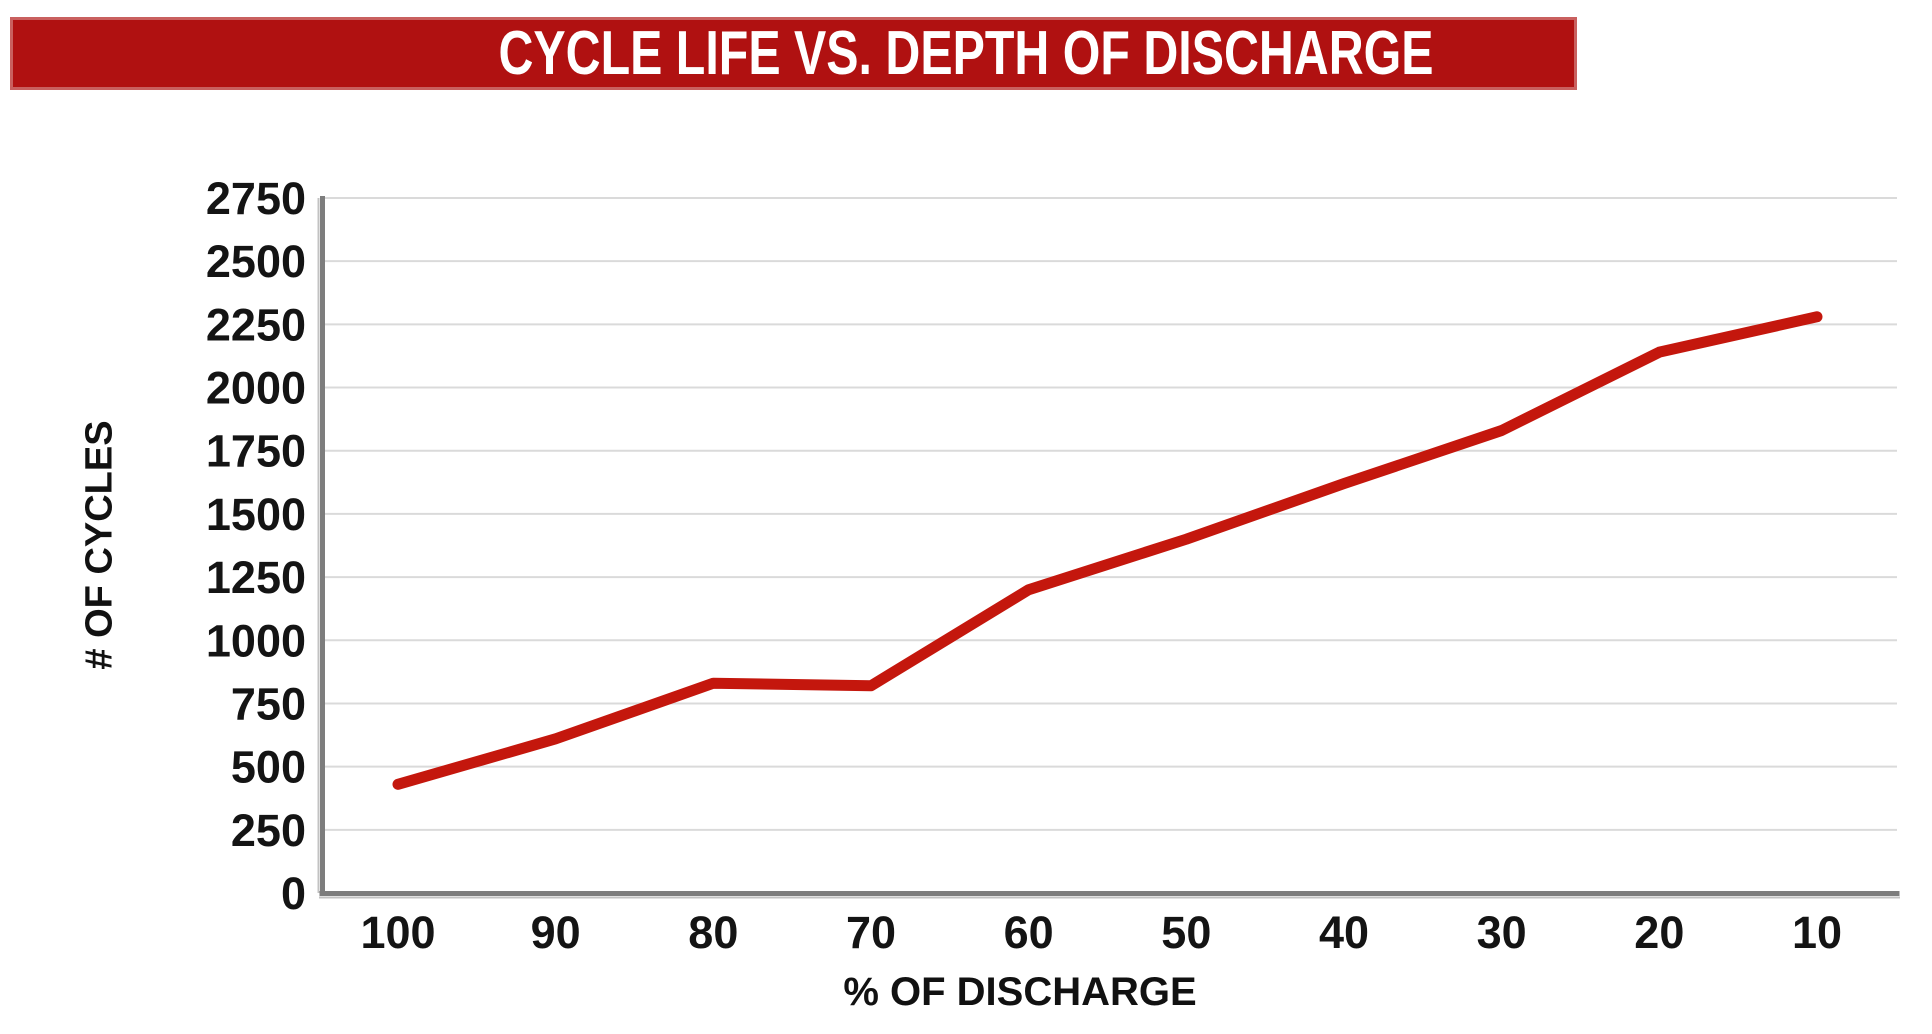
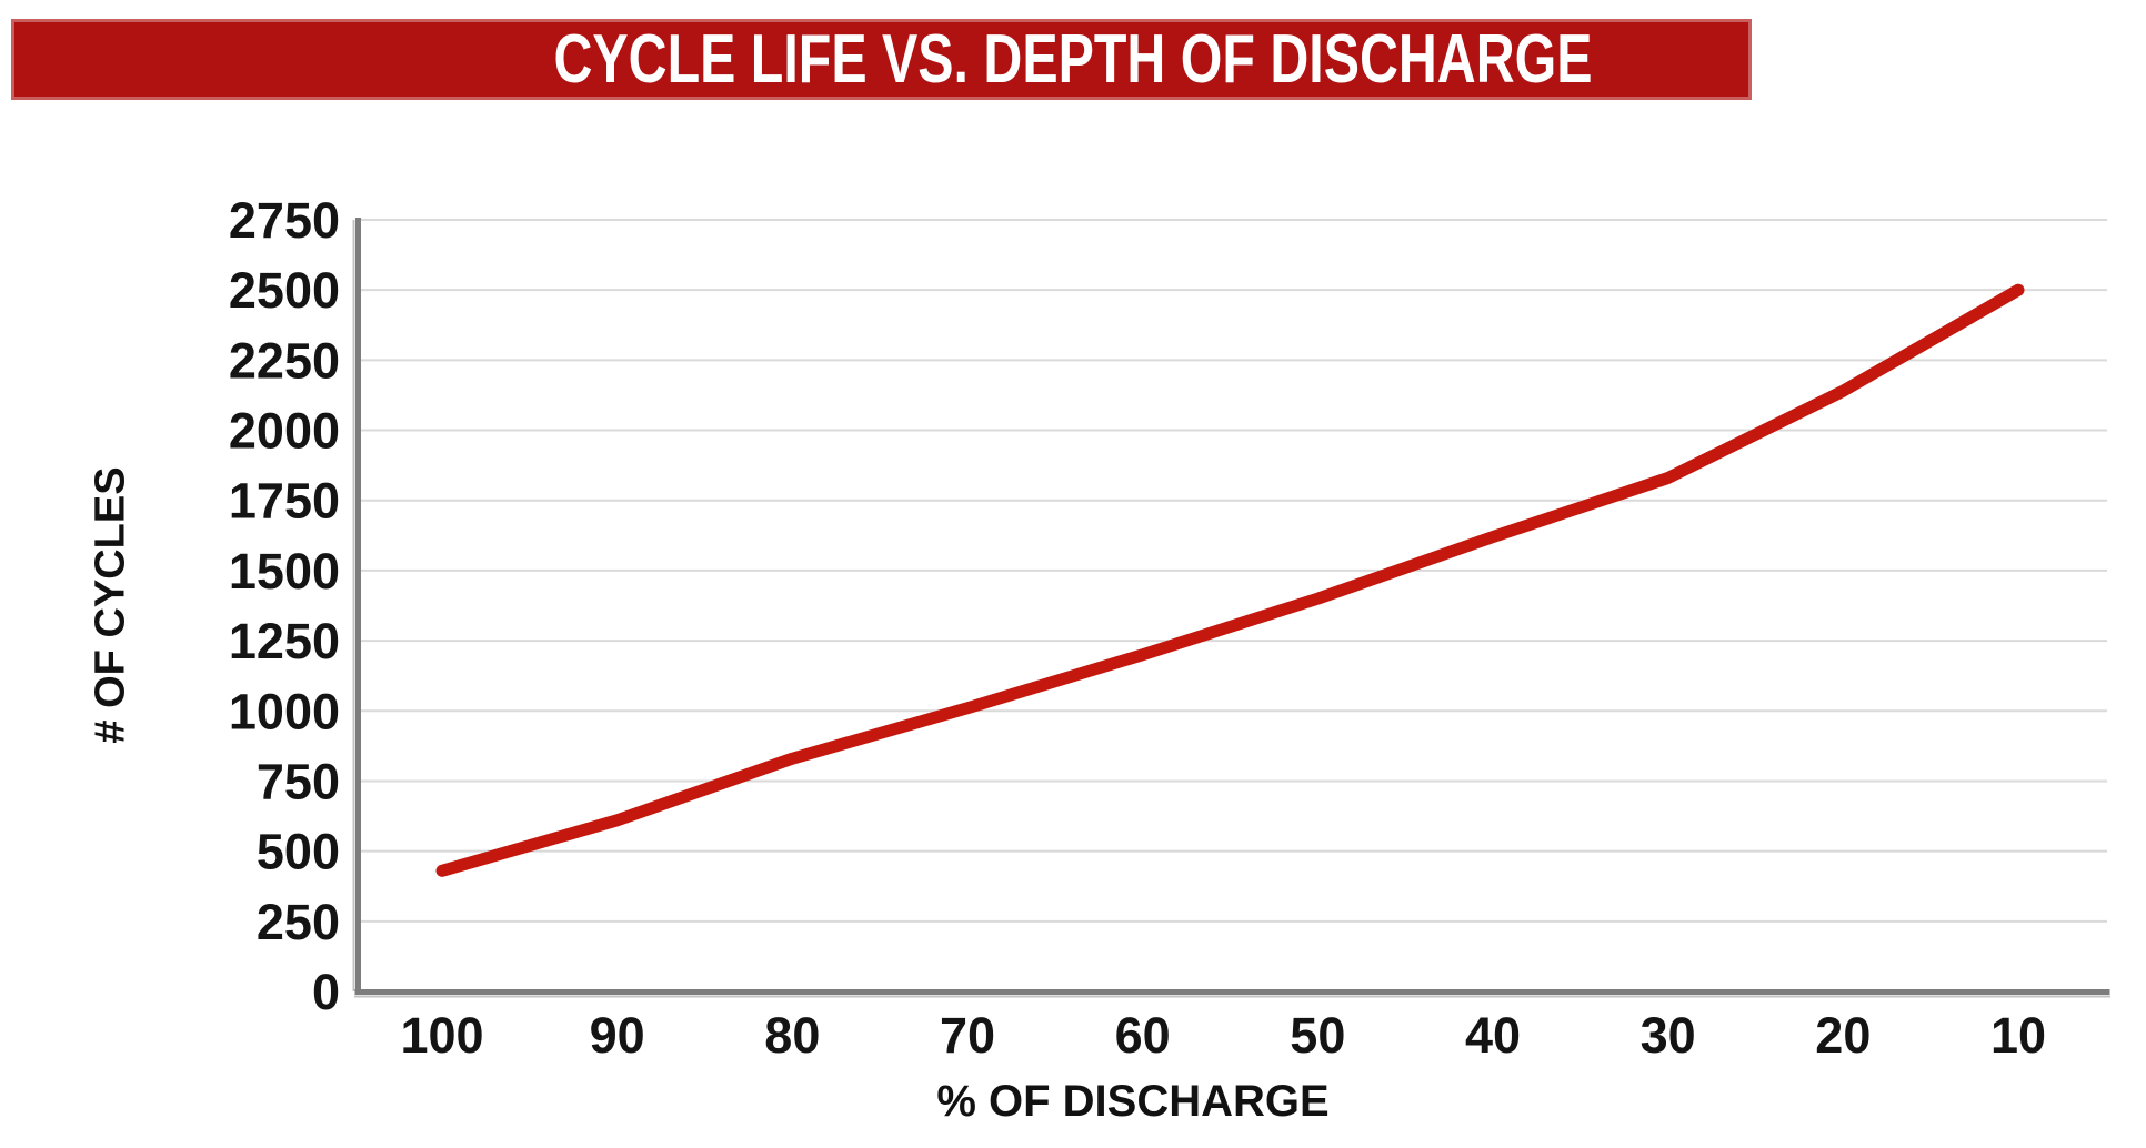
70: 820 -> 1010
10: 2280 -> 2500
